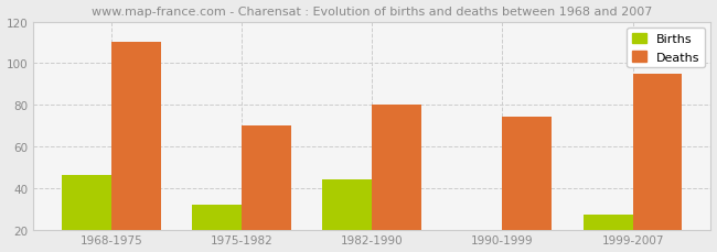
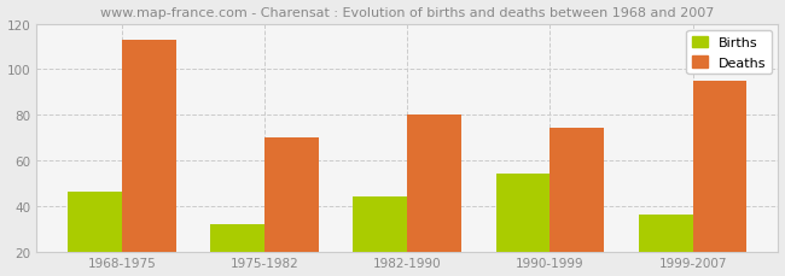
Deaths/1968-1975: 110 -> 113
Births/1990-1999: 20 -> 54
Births/1999-2007: 27 -> 36
